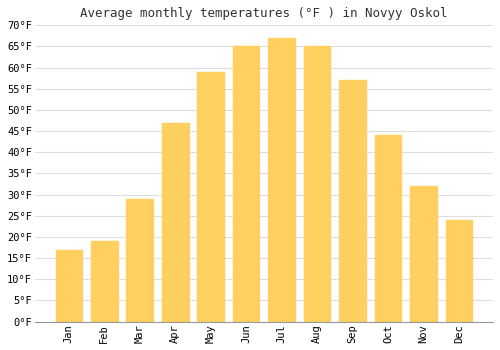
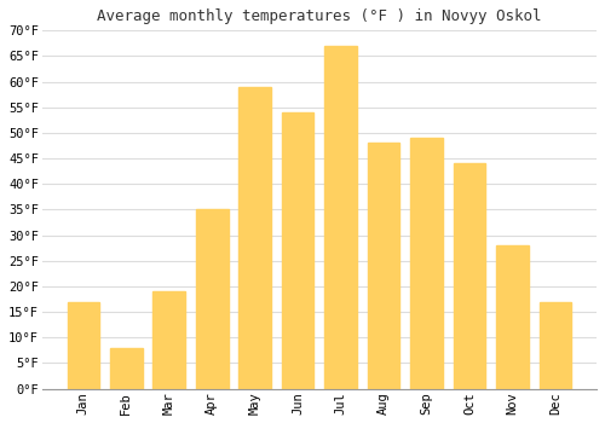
Feb: 19°F -> 8°F
Mar: 29°F -> 19°F
Apr: 47°F -> 35°F
Jun: 65°F -> 54°F
Aug: 65°F -> 48°F
Sep: 57°F -> 49°F
Nov: 32°F -> 28°F
Dec: 24°F -> 17°F
